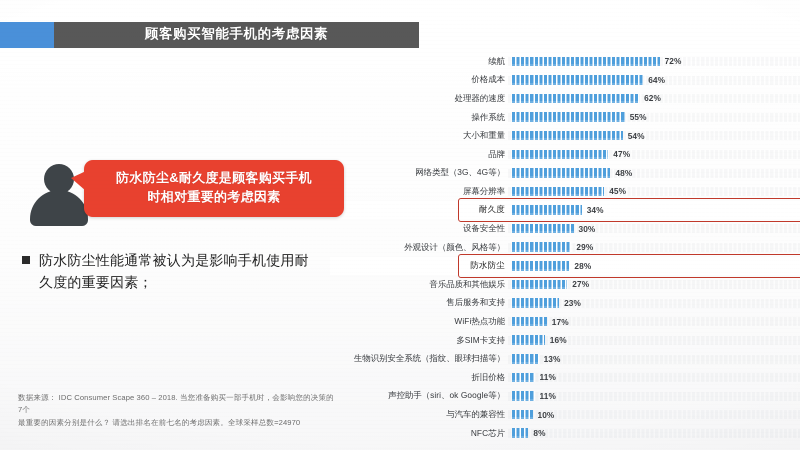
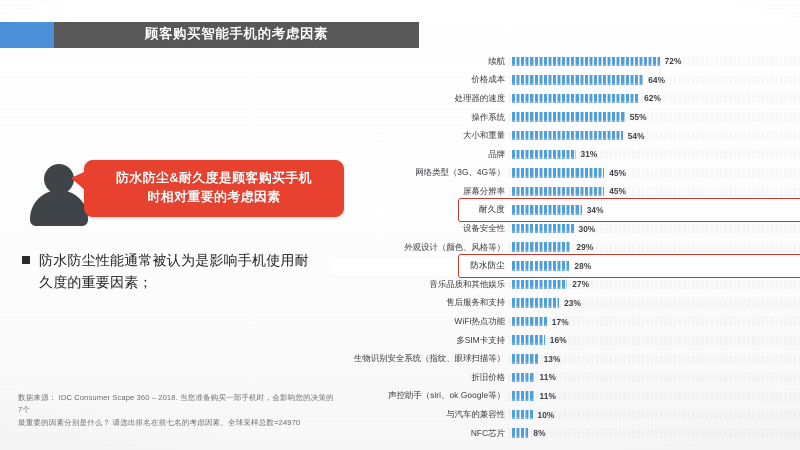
品牌: 47% -> 31%
网络类型（3G、4G等）: 48% -> 45%
